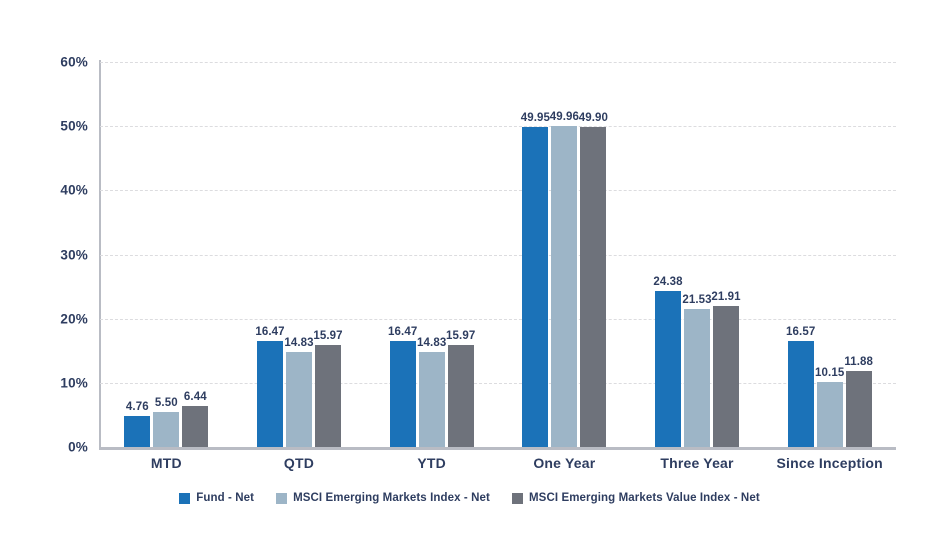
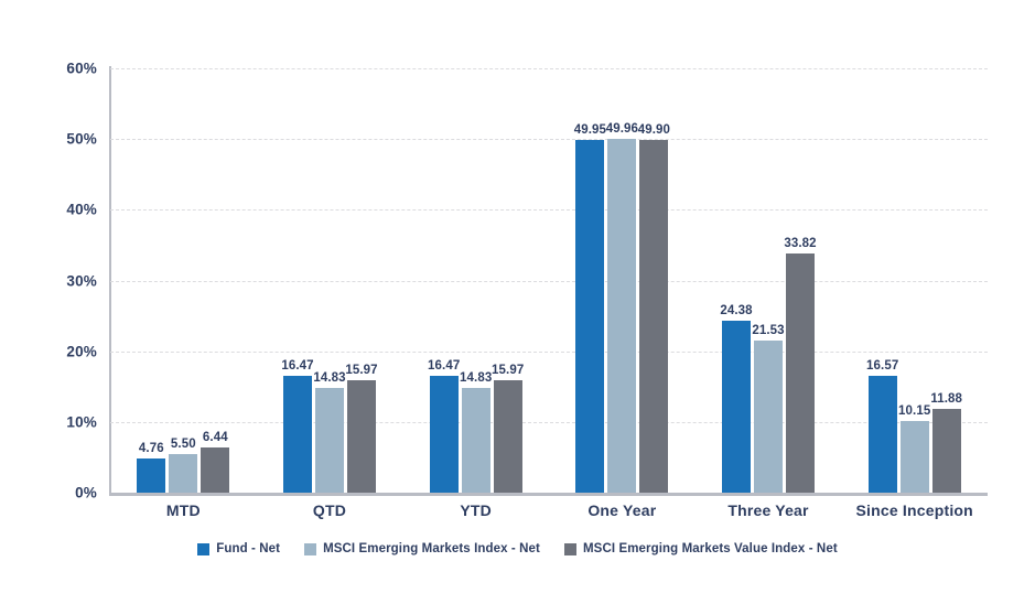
MSCI Emerging Markets Value Index - Net/Three Year: 21.91 -> 33.82
